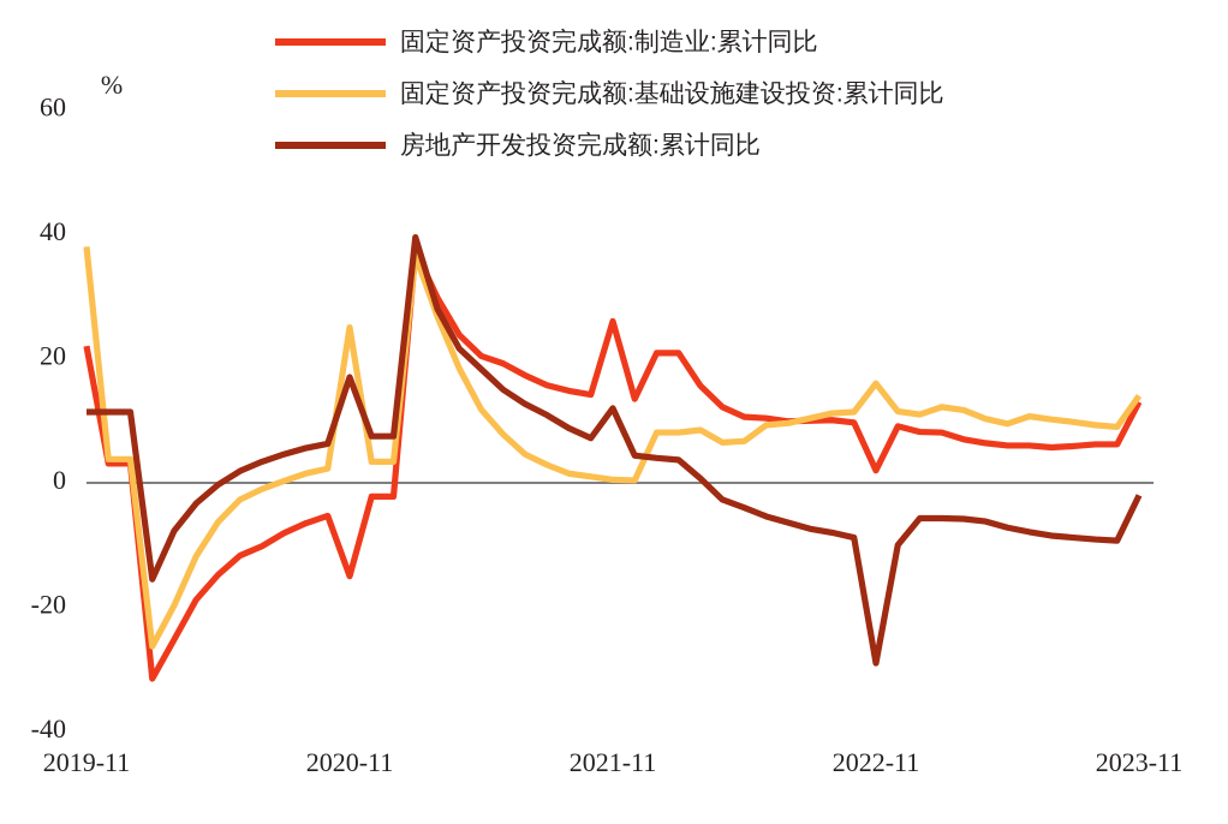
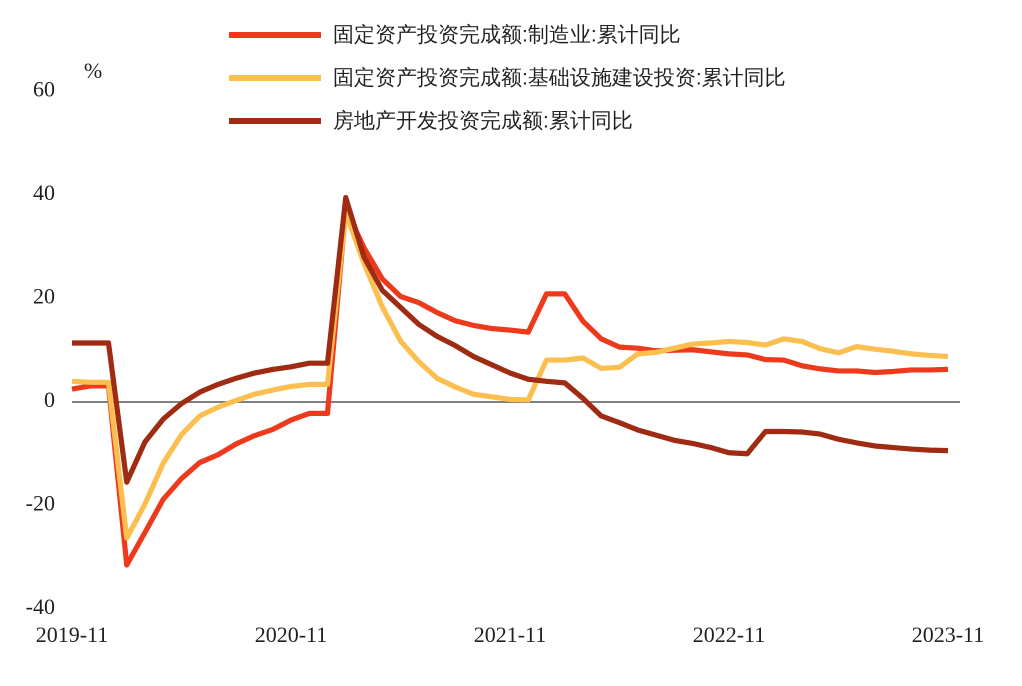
固定资产投资完成额:制造业:累计同比/2019-11: 22 -> 2
固定资产投资完成额:基础设施建设投资:累计同比/2019-11: 38 -> 4
固定资产投资完成额:制造业:累计同比/2020-11: -15 -> -4
固定资产投资完成额:基础设施建设投资:累计同比/2020-11: 25 -> 3
房地产开发投资完成额:累计同比/2020-11: 17 -> 7
固定资产投资完成额:制造业:累计同比/2021-11: 26 -> 14
房地产开发投资完成额:累计同比/2021-11: 12 -> 6
固定资产投资完成额:制造业:累计同比/2022-11: 2 -> 9
固定资产投资完成额:基础设施建设投资:累计同比/2022-11: 16 -> 12
房地产开发投资完成额:累计同比/2022-11: -29 -> -10
固定资产投资完成额:制造业:累计同比/2023-11: 13 -> 6
固定资产投资完成额:基础设施建设投资:累计同比/2023-11: 14 -> 9
房地产开发投资完成额:累计同比/2023-11: -2 -> -9
